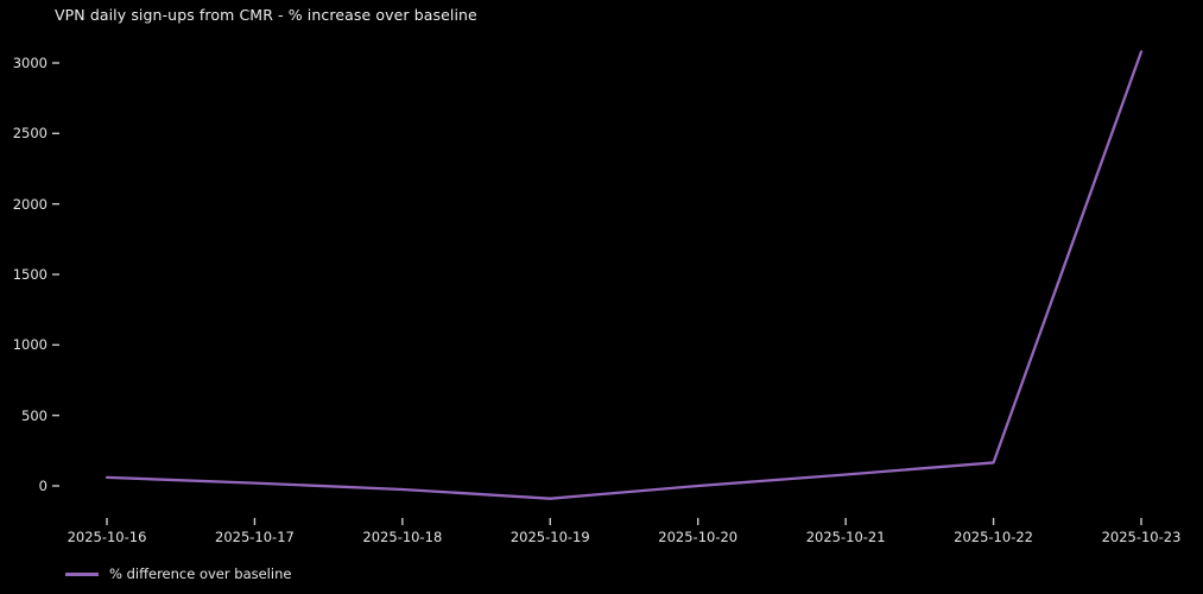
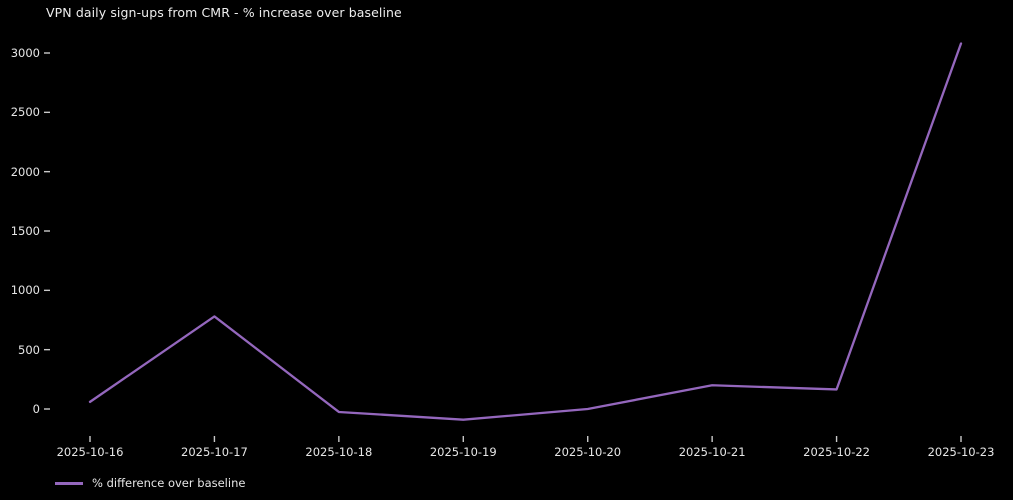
2025-10-17: 20 -> 780
2025-10-21: 80 -> 200
